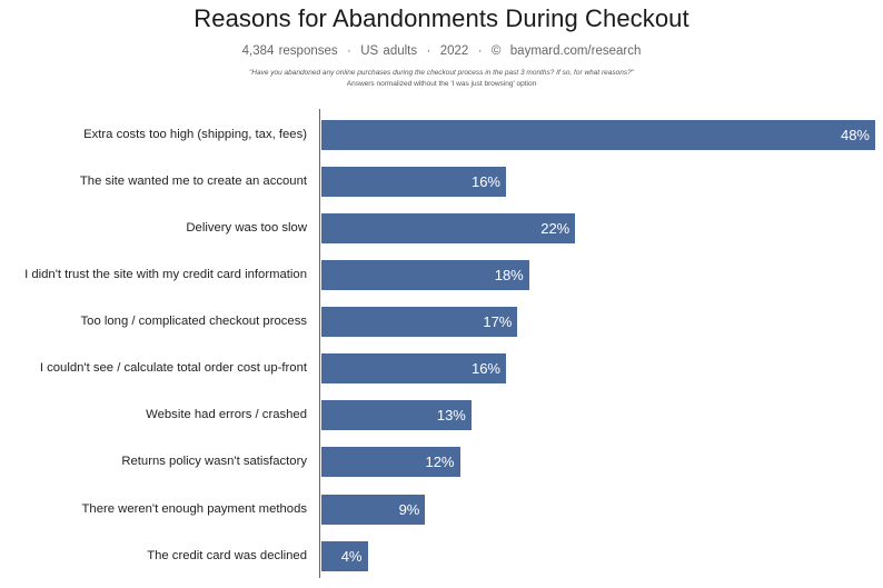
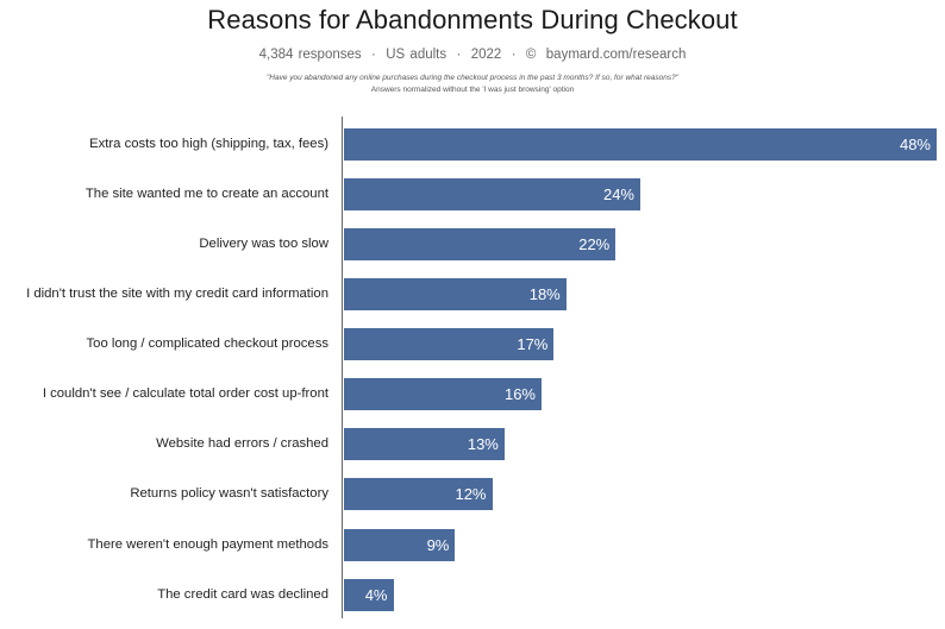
The site wanted me to create an account: 16% -> 24%
